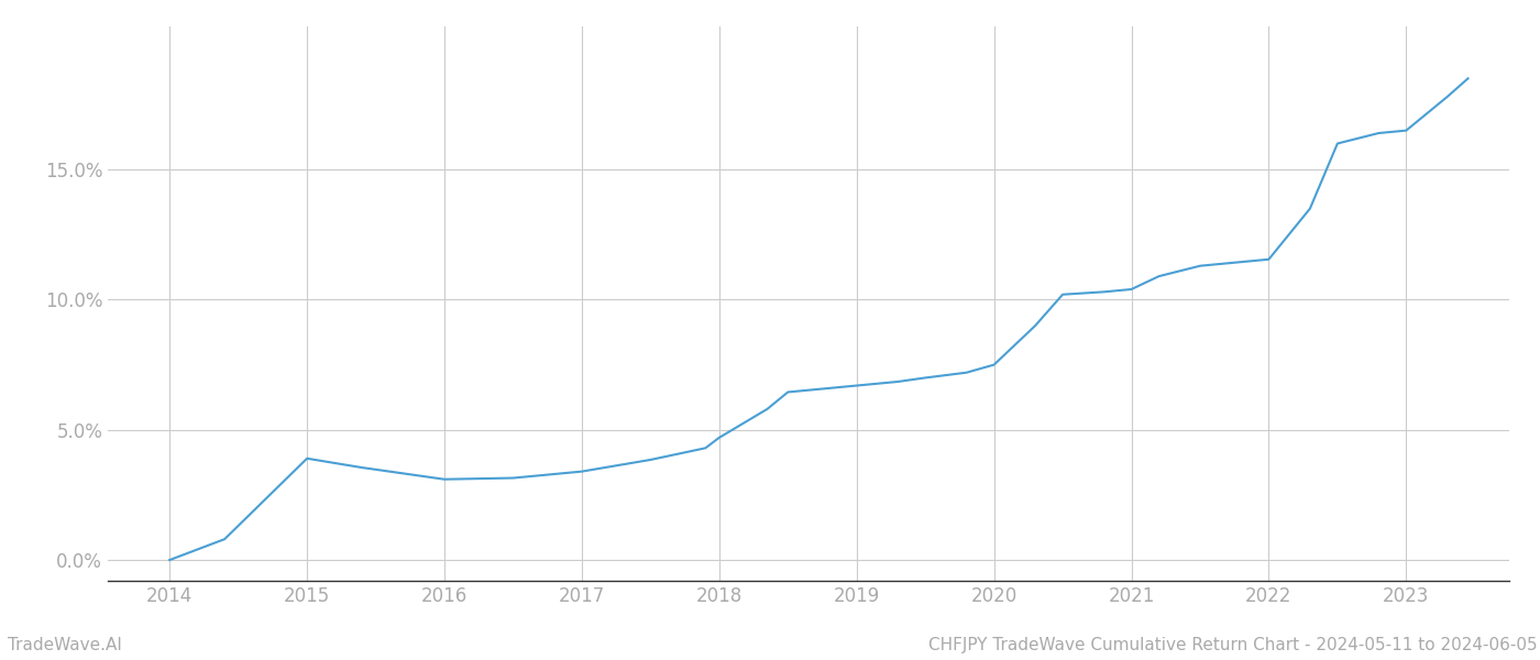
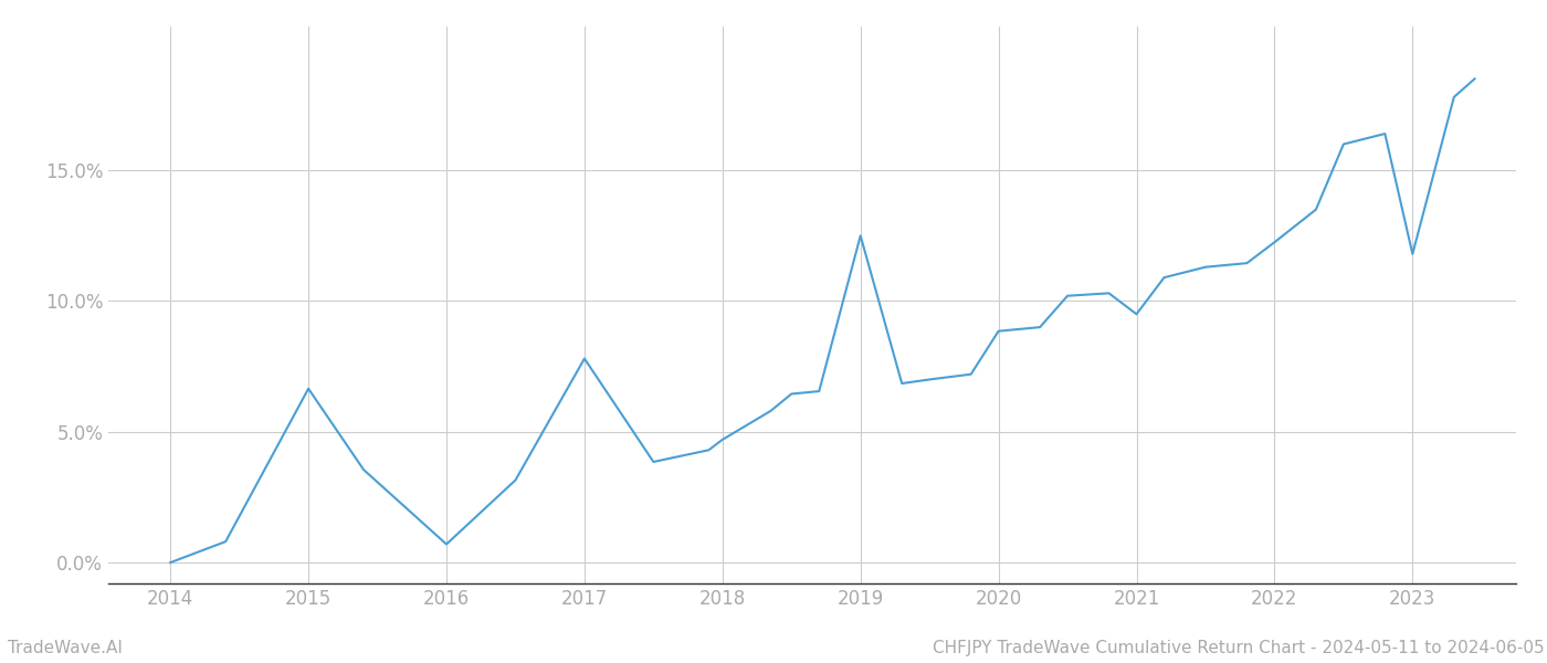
2015: 3.90% -> 6.65%
2016: 3.10% -> 0.70%
2017: 3.40% -> 7.80%
2019: 6.70% -> 12.50%
2020: 7.50% -> 8.85%
2021: 10.40% -> 9.50%
2022: 11.55% -> 12.25%
2023: 16.50% -> 11.80%
